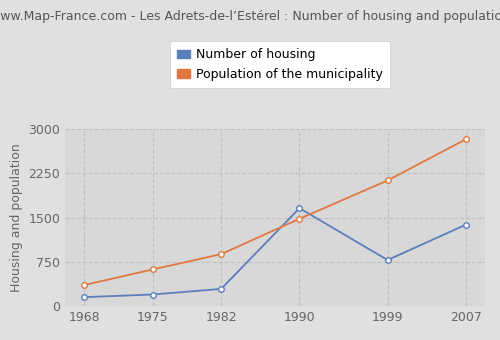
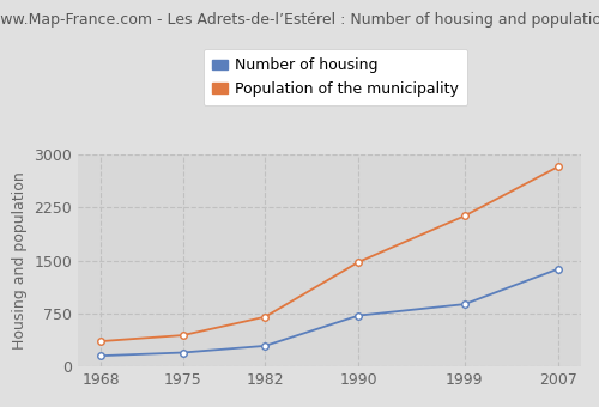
Population of the municipality/1975: 620 -> 440
Population of the municipality/1982: 880 -> 700
Number of housing/1990: 1660 -> 720
Number of housing/1999: 780 -> 880
